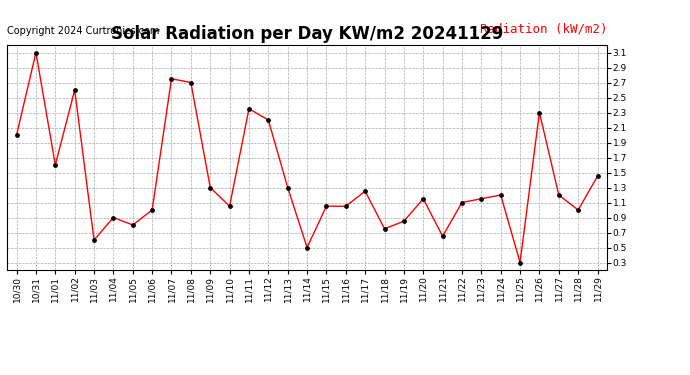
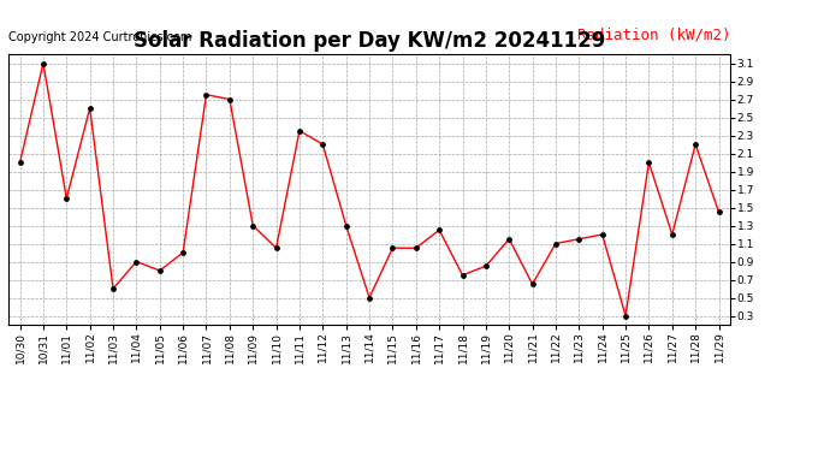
11/26: 2.30 -> 2.00
11/28: 1.00 -> 2.20
